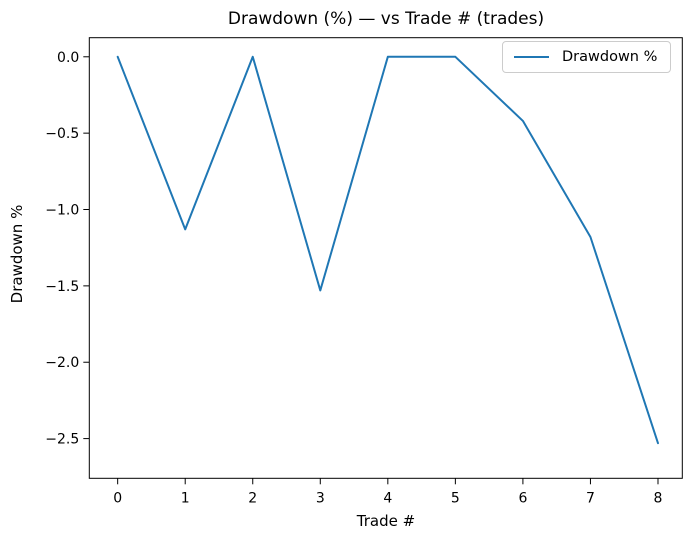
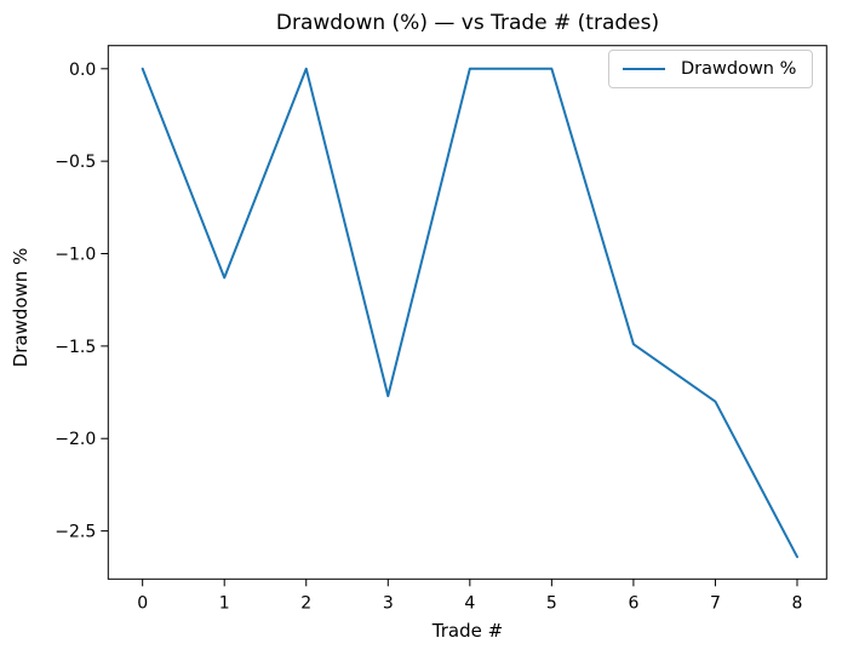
3: -1.53 -> -1.77
6: -0.42 -> -1.49
7: -1.18 -> -1.80
8: -2.53 -> -2.64
